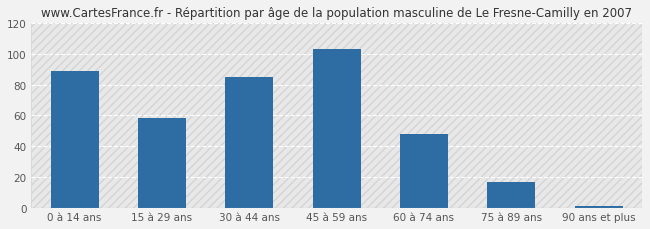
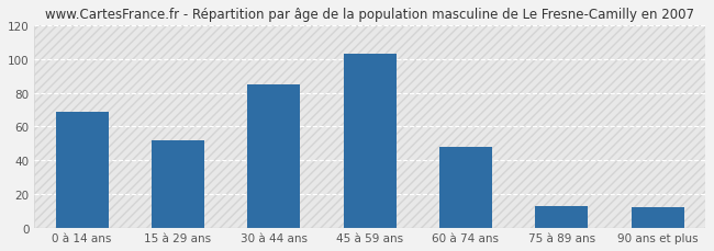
0 à 14 ans: 89 -> 69
15 à 29 ans: 58 -> 52
75 à 89 ans: 17 -> 13
90 ans et plus: 1 -> 12
